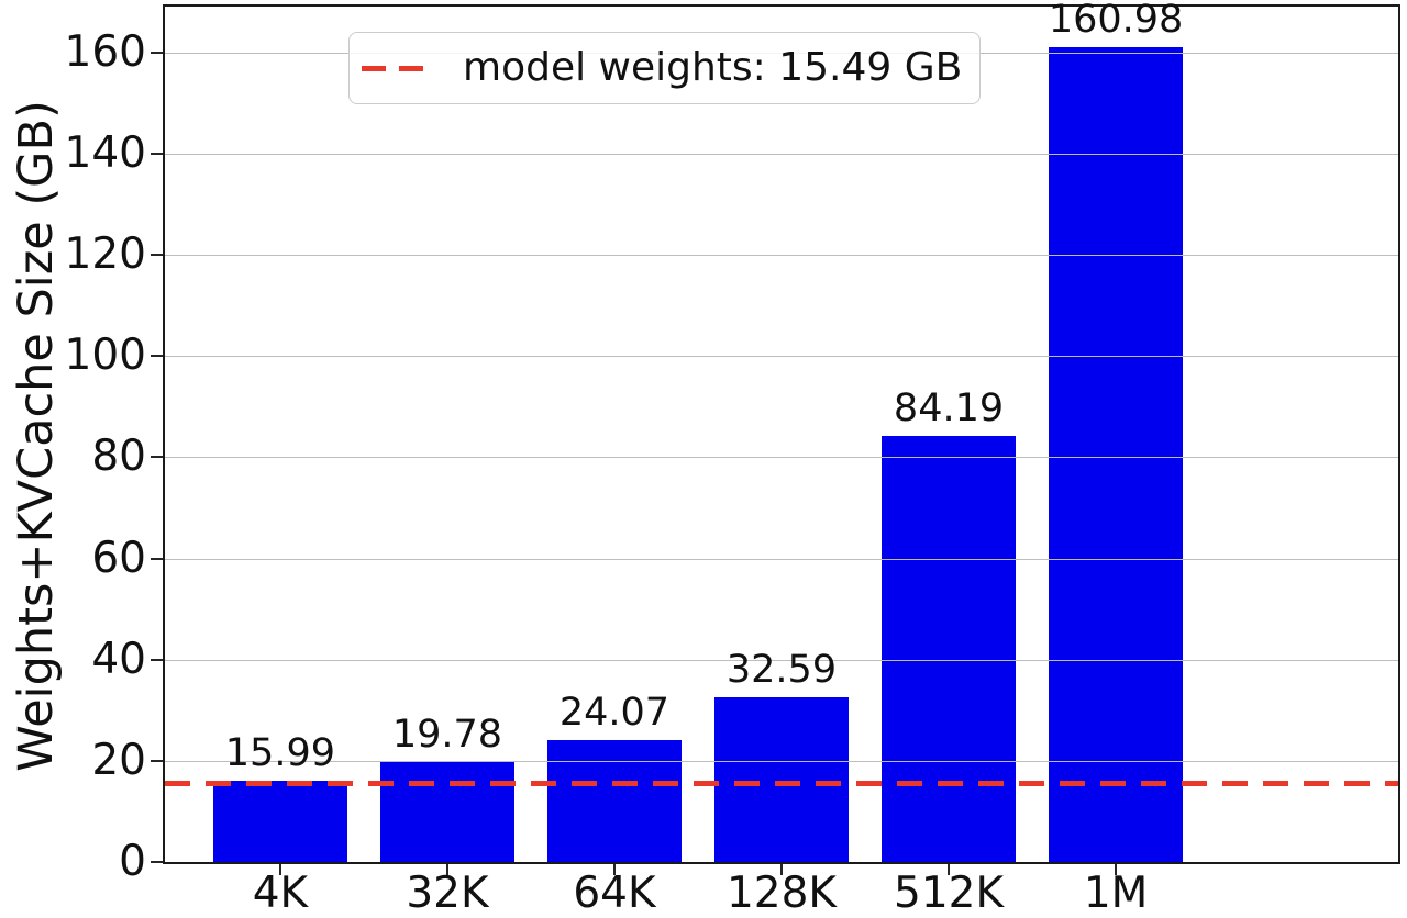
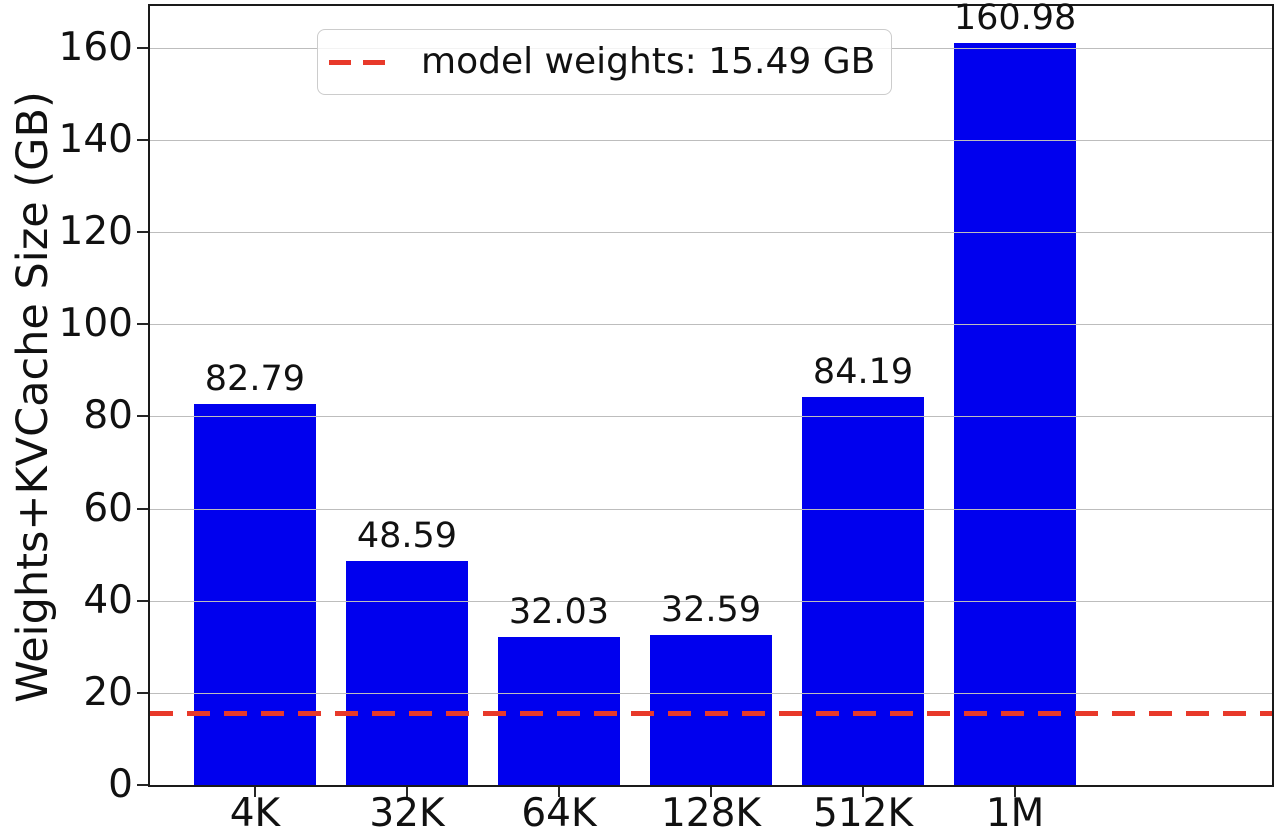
4K: 15.99 -> 82.79
32K: 19.78 -> 48.59
64K: 24.07 -> 32.03
